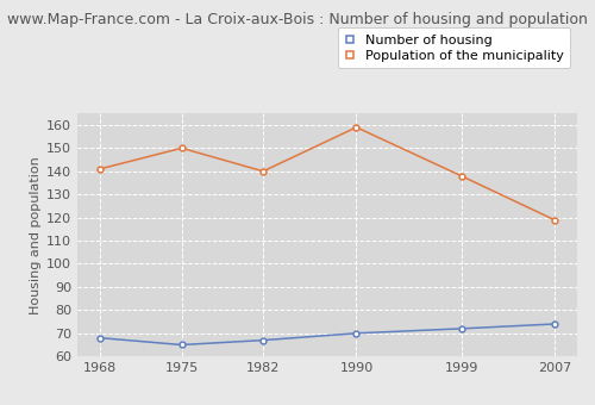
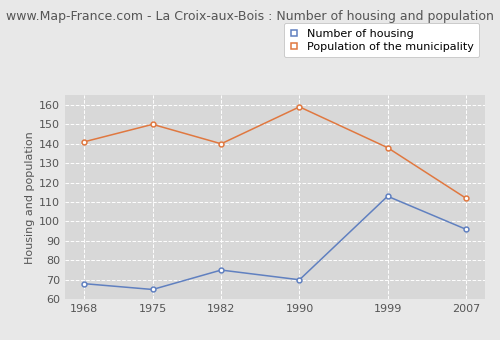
Number of housing/1982: 67 -> 75
Number of housing/1999: 72 -> 113
Number of housing/2007: 74 -> 96
Population of the municipality/2007: 119 -> 112
